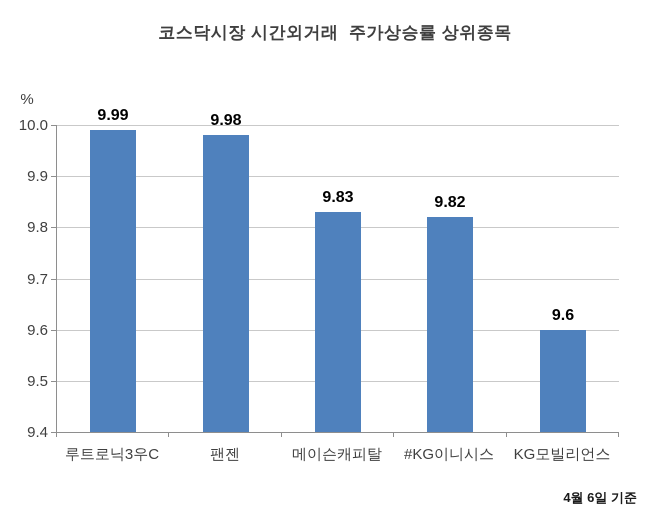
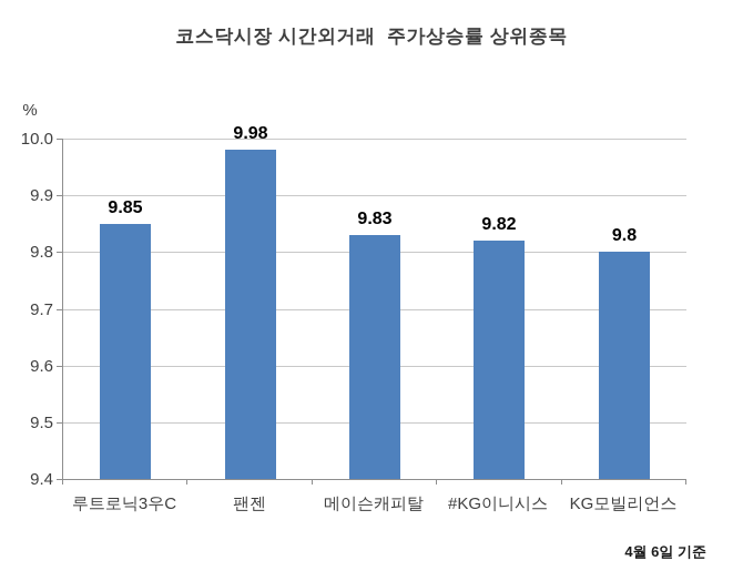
루트로닉3우C: 9.99 -> 9.85
KG모빌리언스: 9.6 -> 9.8
